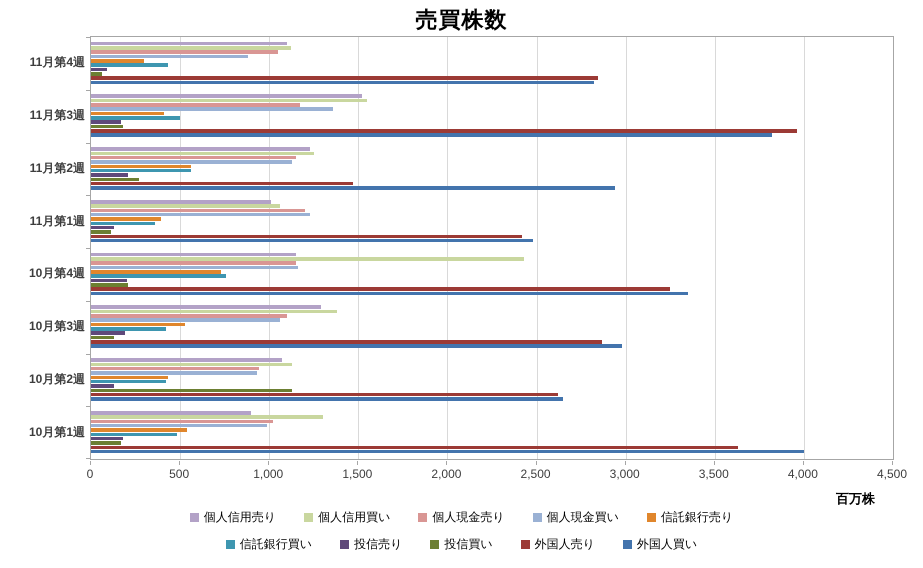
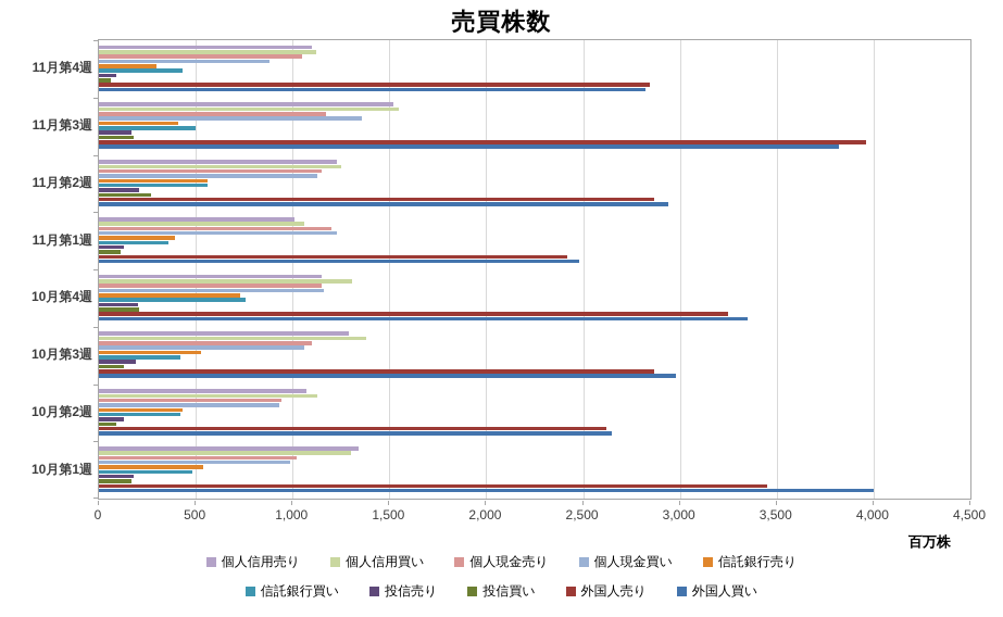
外国人売り/11月第2週: 1470 -> 2870
個人信用買い/10月第4週: 2430 -> 1310
投信買い/10月第2週: 1130 -> 90
個人信用売り/10月第1週: 900 -> 1340
外国人売り/10月第1週: 3630 -> 3450
